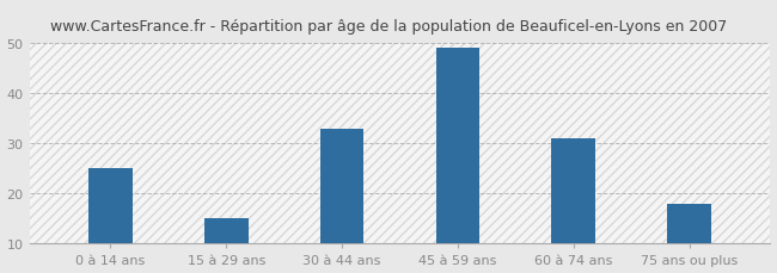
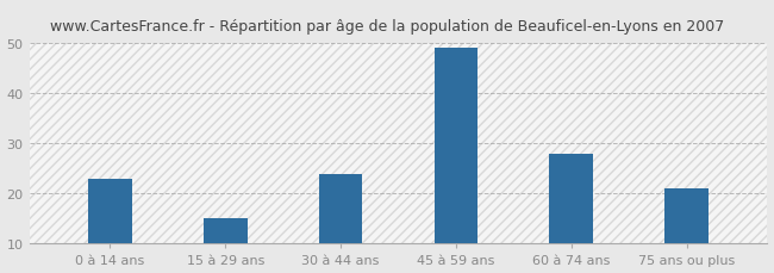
0 à 14 ans: 25 -> 23
30 à 44 ans: 33 -> 24
60 à 74 ans: 31 -> 28
75 ans ou plus: 18 -> 21
